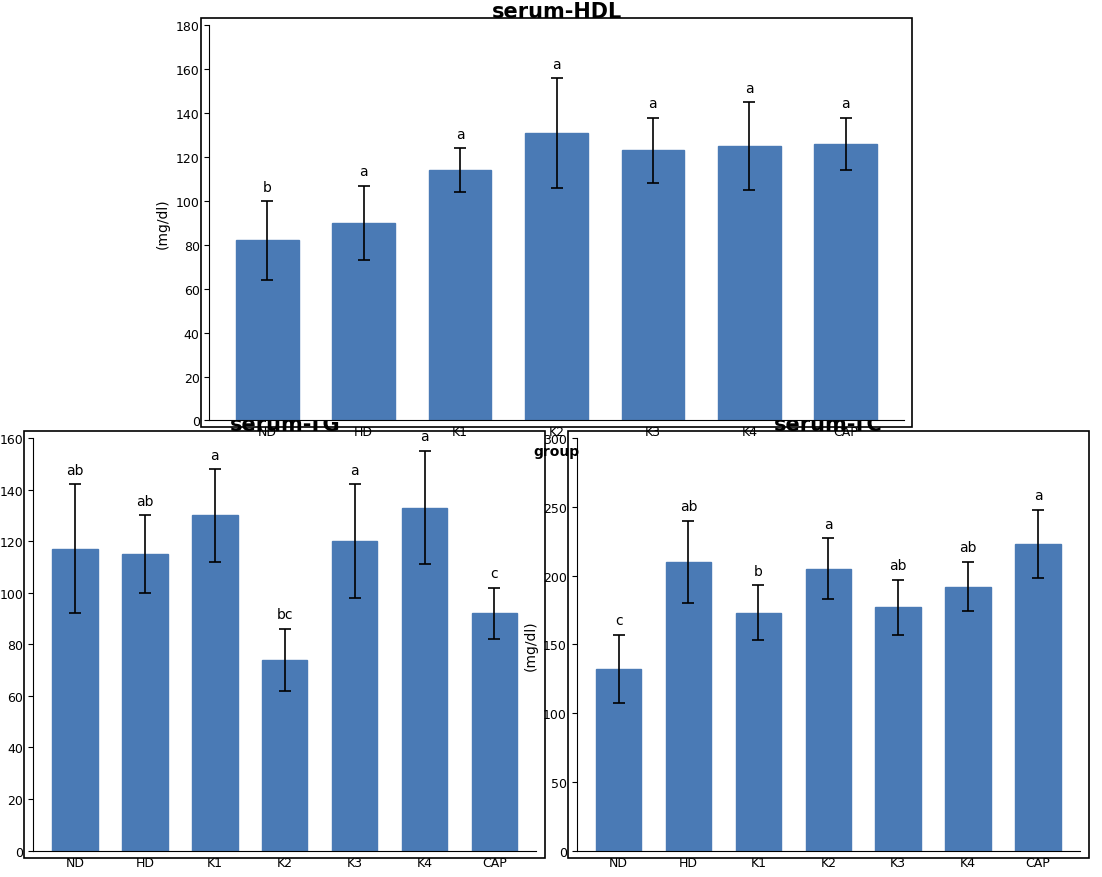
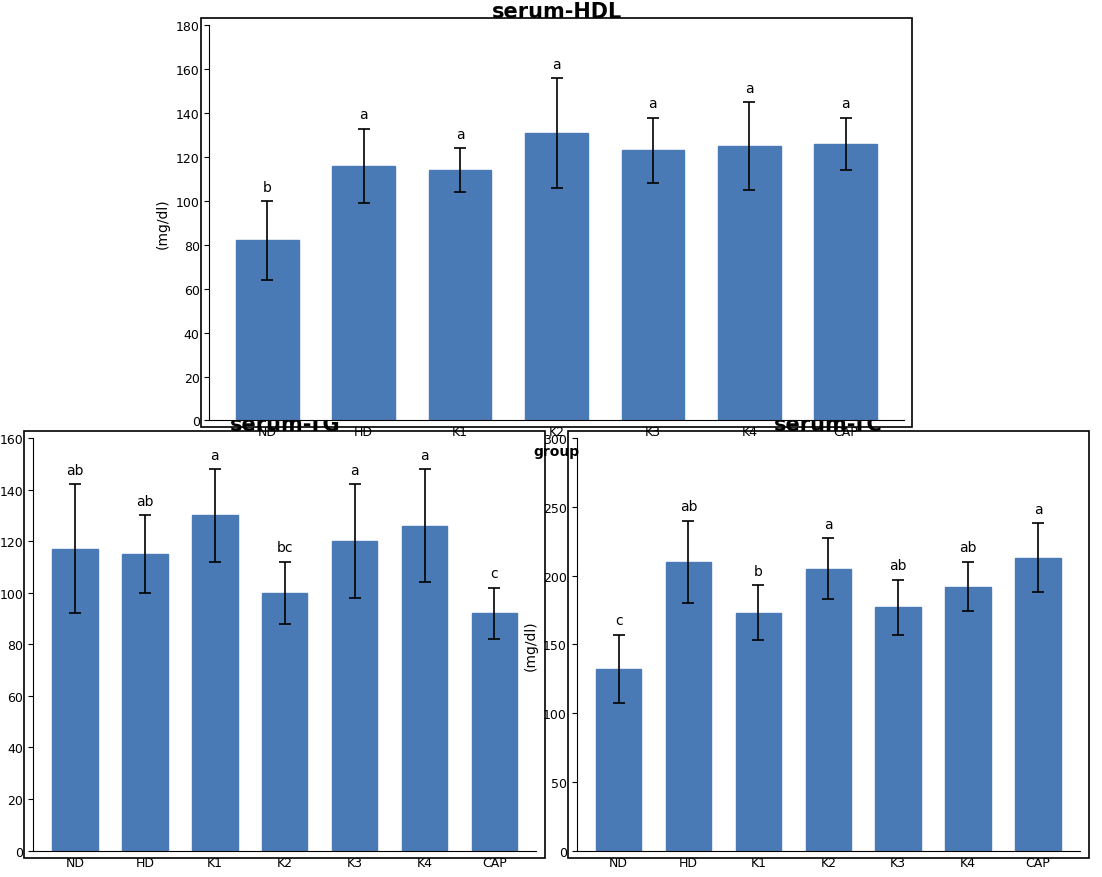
serum-HDL/HD: 90 -> 116
serum-TG/K2: 74 -> 100
serum-TG/K4: 133 -> 126
serum-TC/CAP: 223 -> 213
